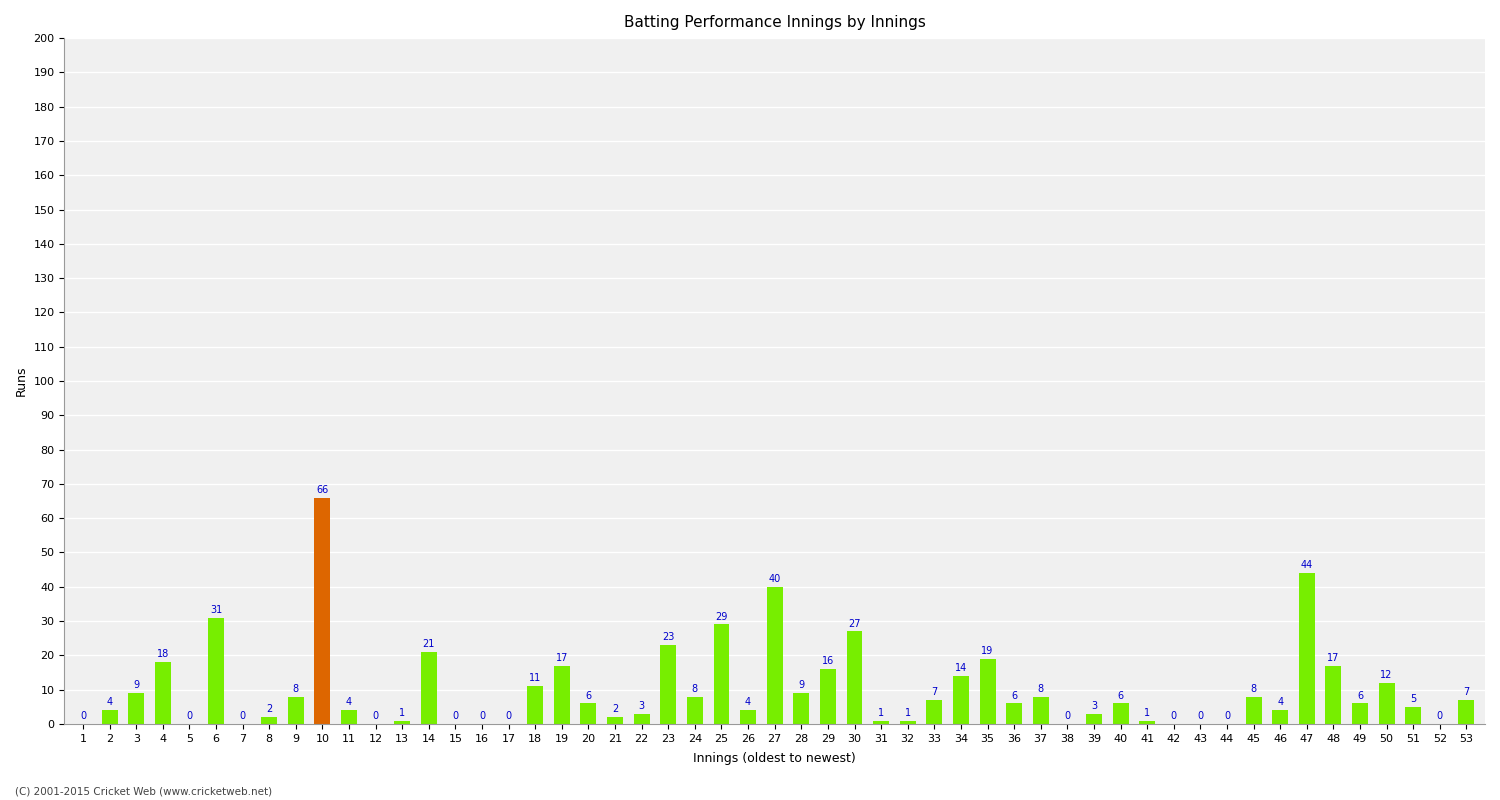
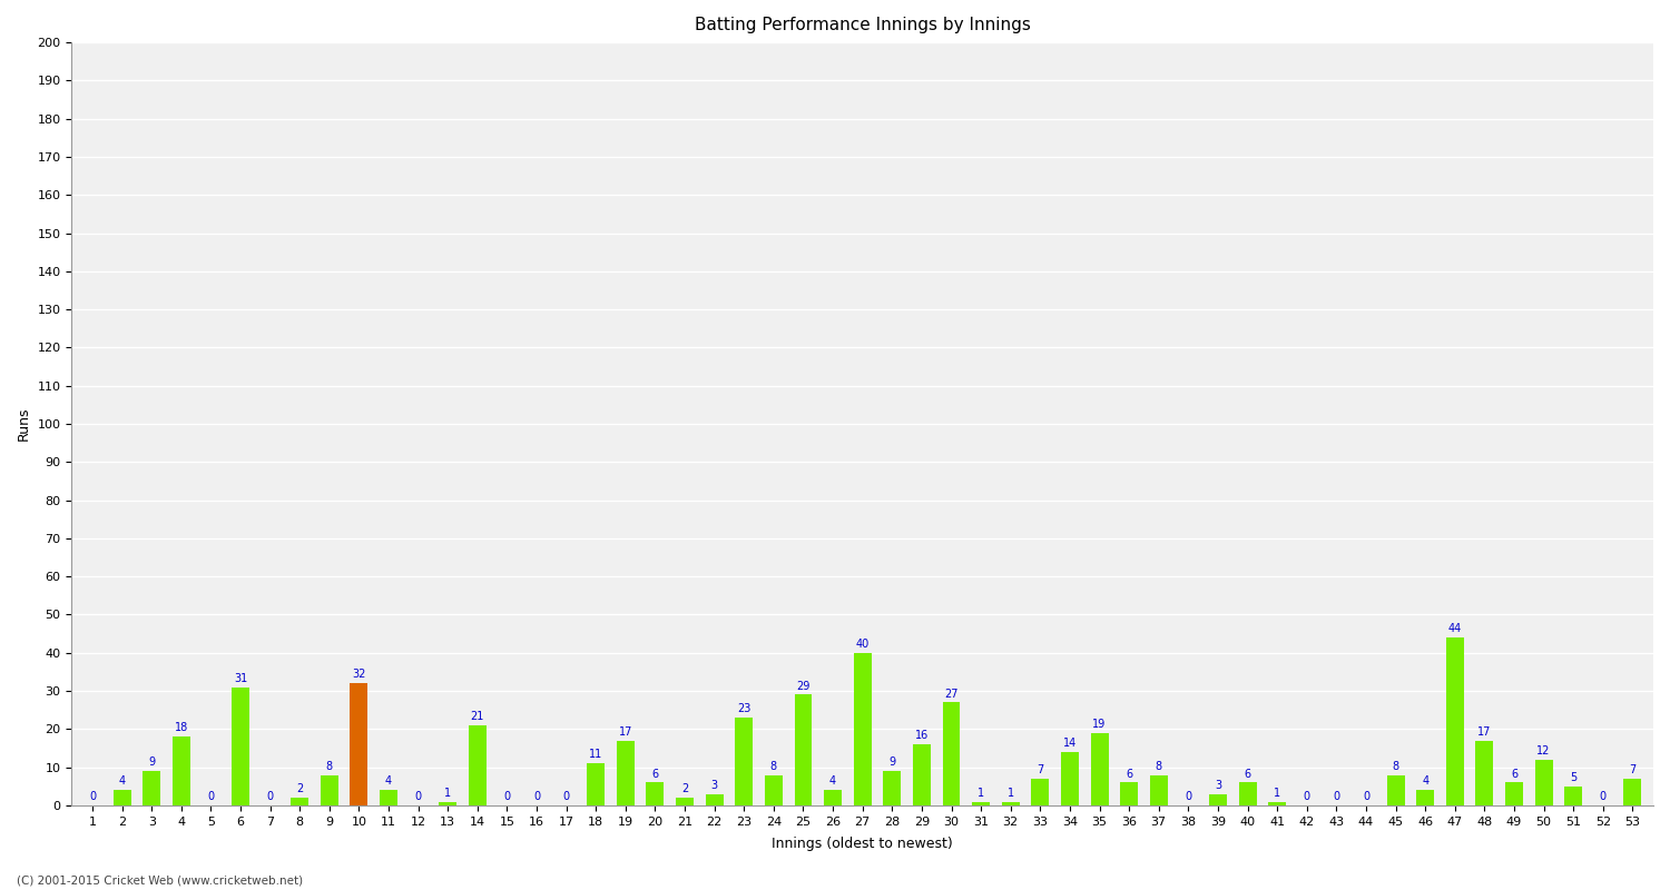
10: 66 -> 32
